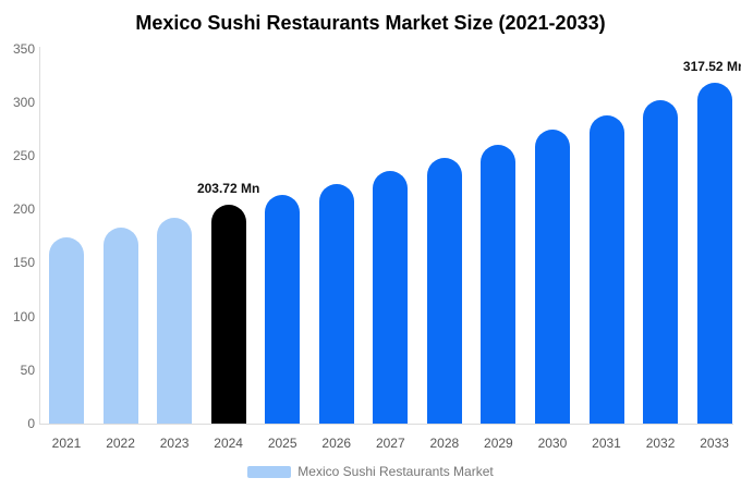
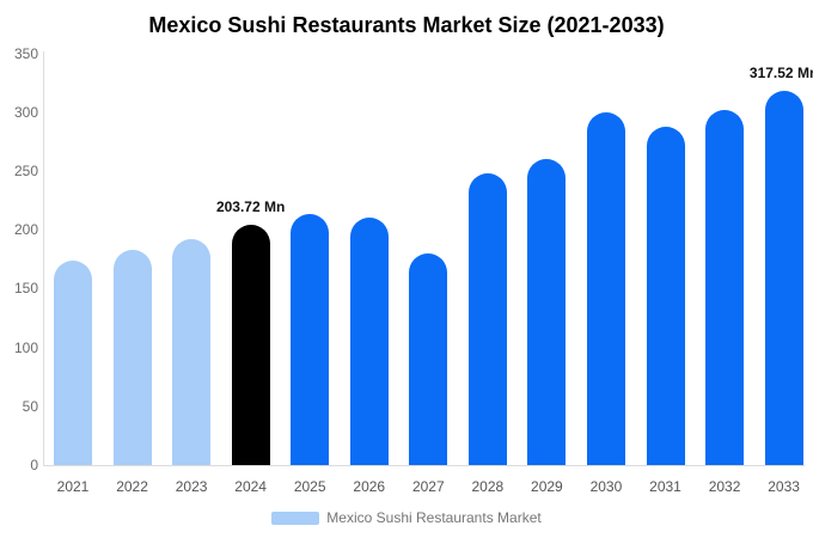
2026: 220 -> 210
2027: 240 -> 180
2030: 270 -> 300
